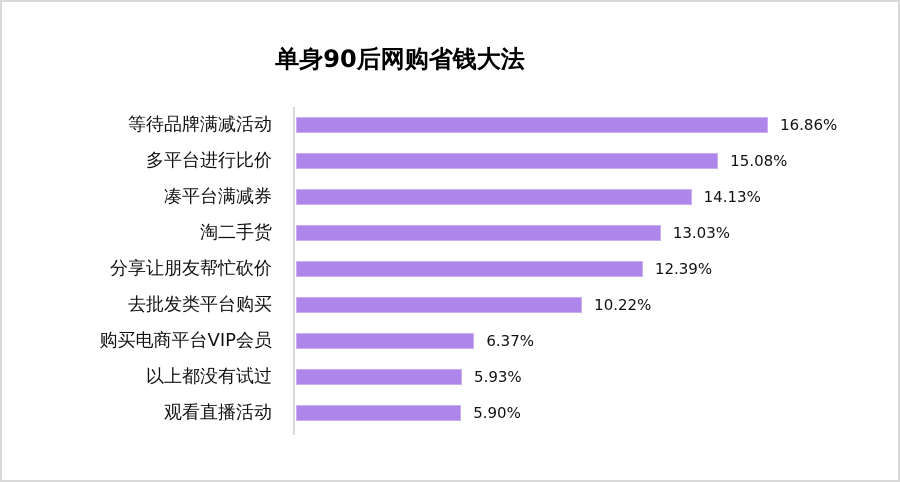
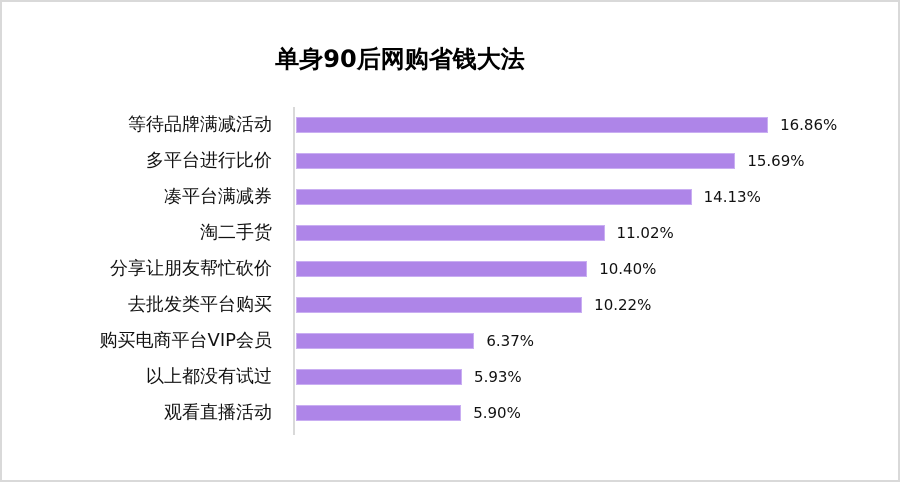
多平台进行比价: 15.08% -> 15.69%
淘二手货: 13.03% -> 11.02%
分享让朋友帮忙砍价: 12.39% -> 10.40%
